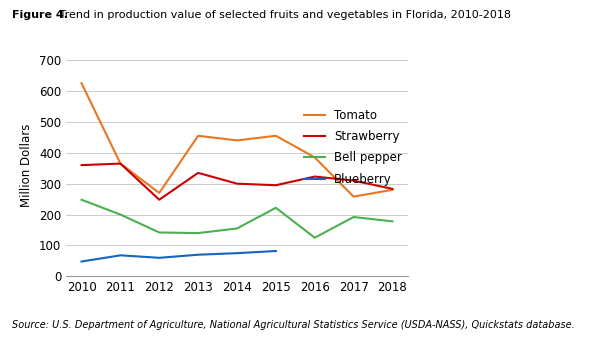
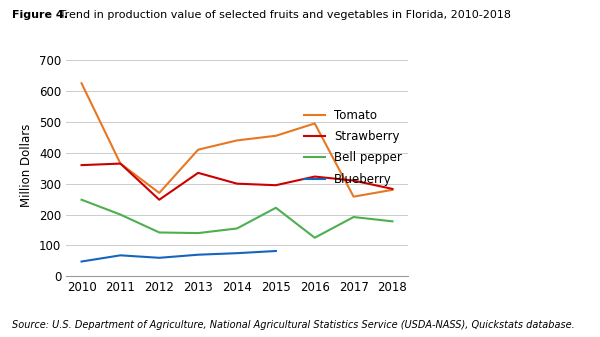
Tomato/2013: 455 -> 410
Tomato/2016: 385 -> 495
